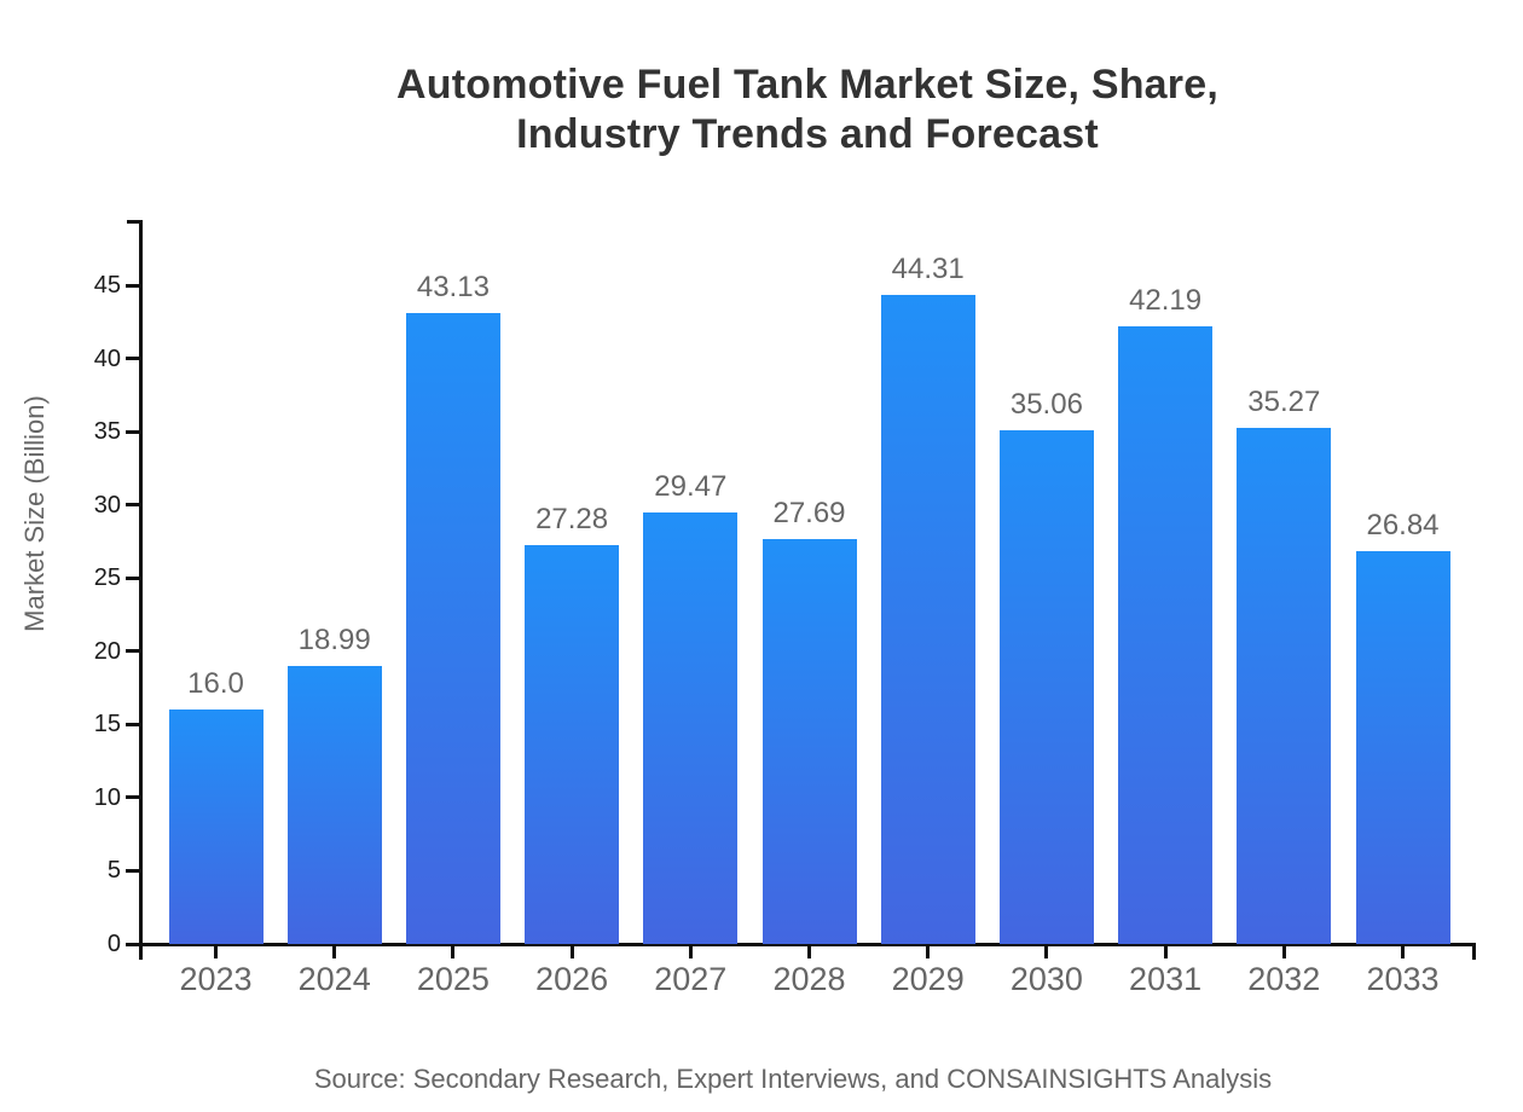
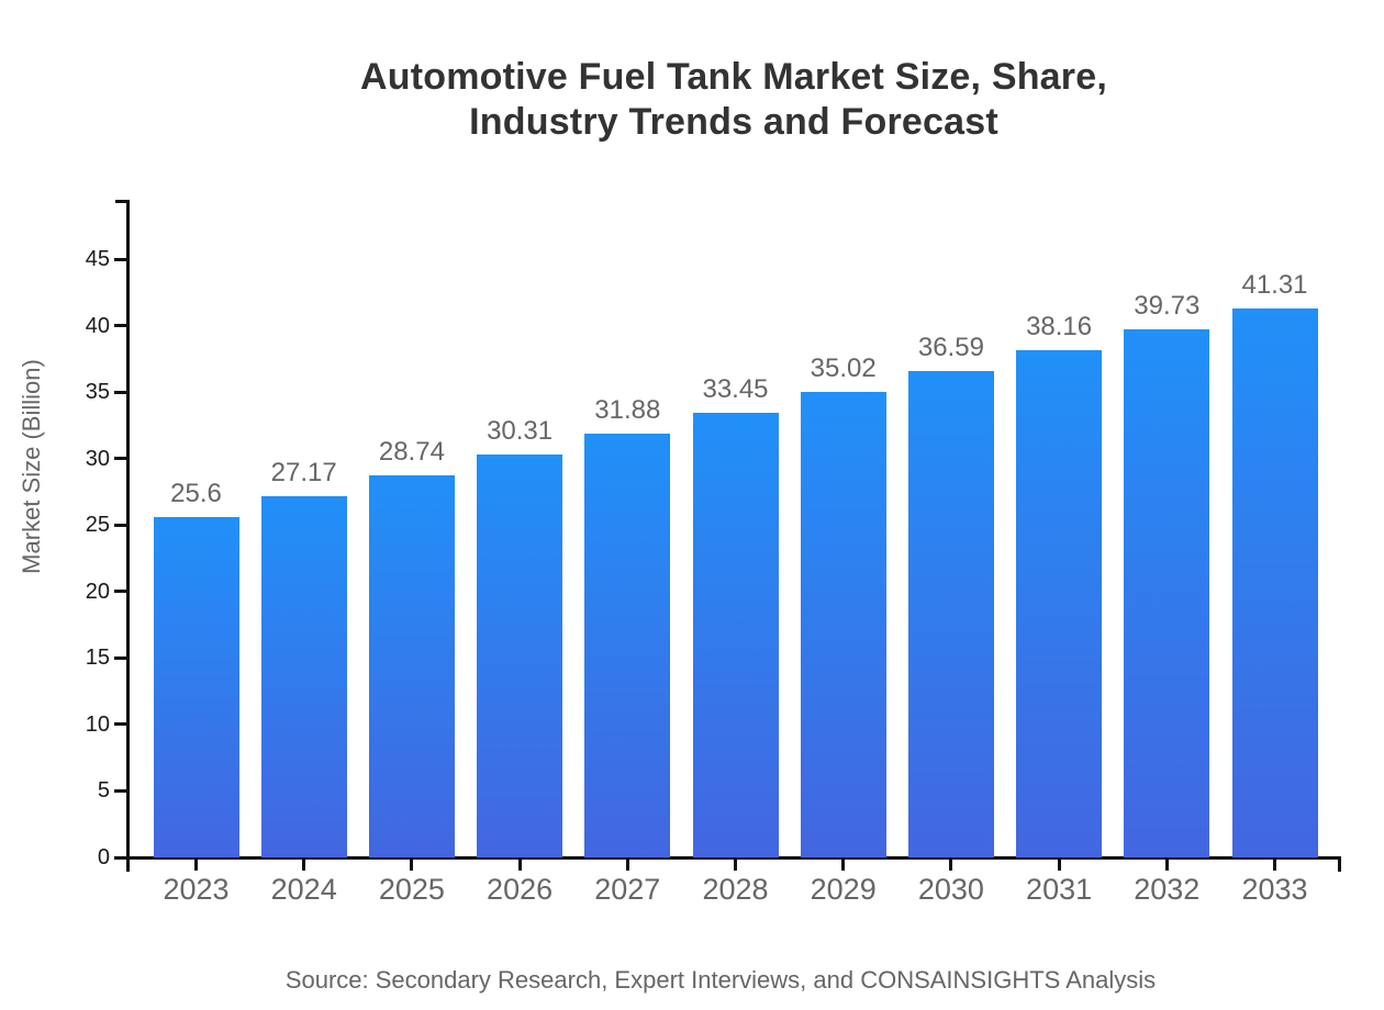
2023: 16.0 -> 25.6
2024: 18.99 -> 27.17
2025: 43.13 -> 28.74
2026: 27.28 -> 30.31
2027: 29.47 -> 31.88
2028: 27.69 -> 33.45
2029: 44.31 -> 35.02
2030: 35.06 -> 36.59
2031: 42.19 -> 38.16
2032: 35.27 -> 39.73
2033: 26.84 -> 41.31
